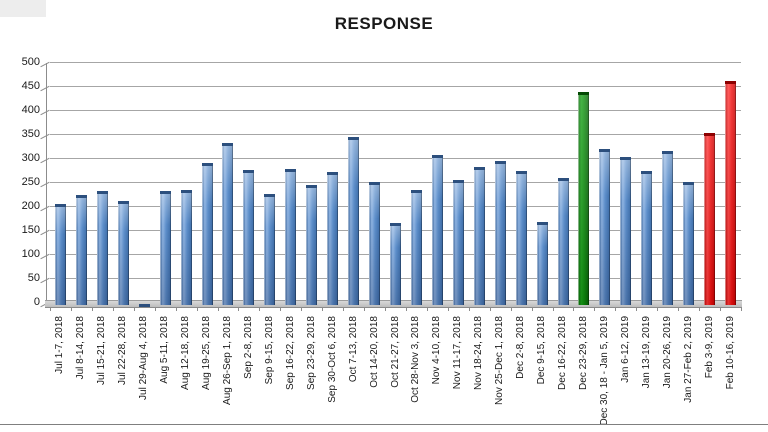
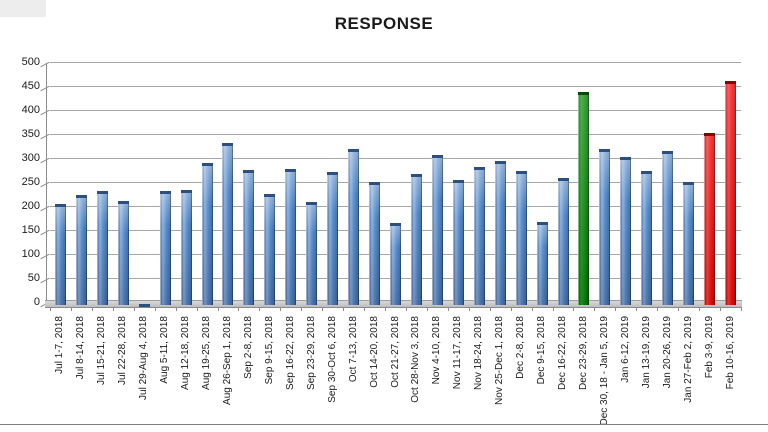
Sep 23-29, 2018: 250 -> 220
Oct 7-13, 2018: 350 -> 320
Oct 28-Nov 3, 2018: 240 -> 270
